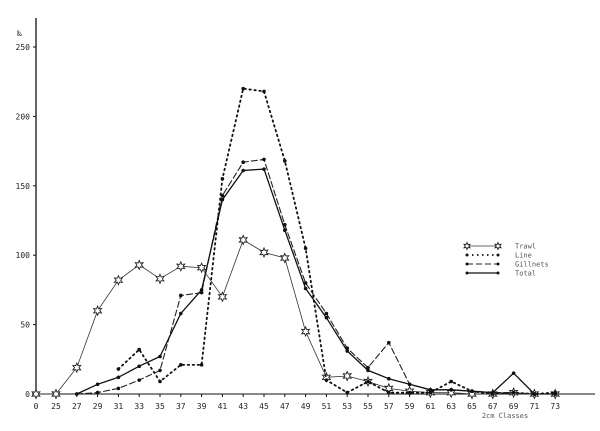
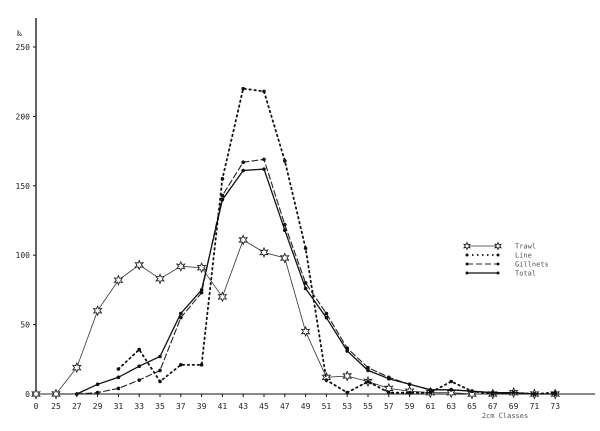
Gillnets/37: 71 -> 55
Gillnets/57: 37 -> 12
Total/69: 15 -> 1
